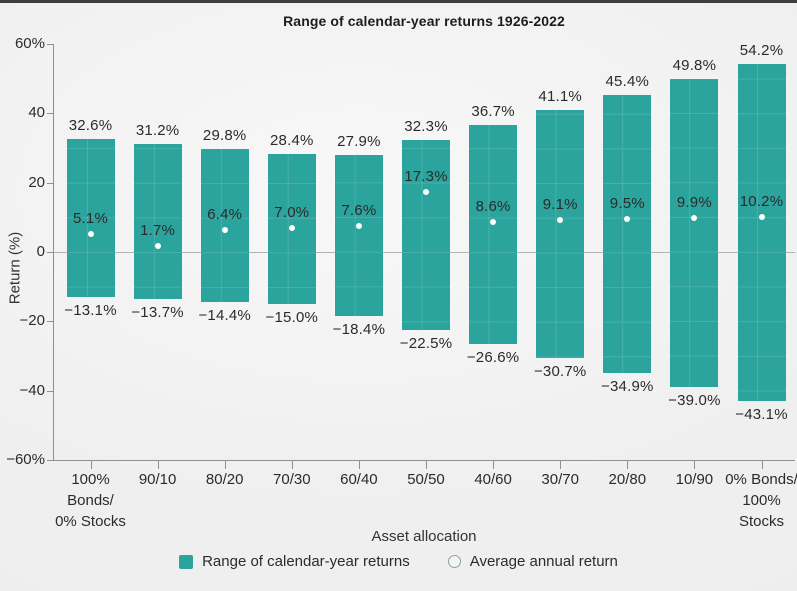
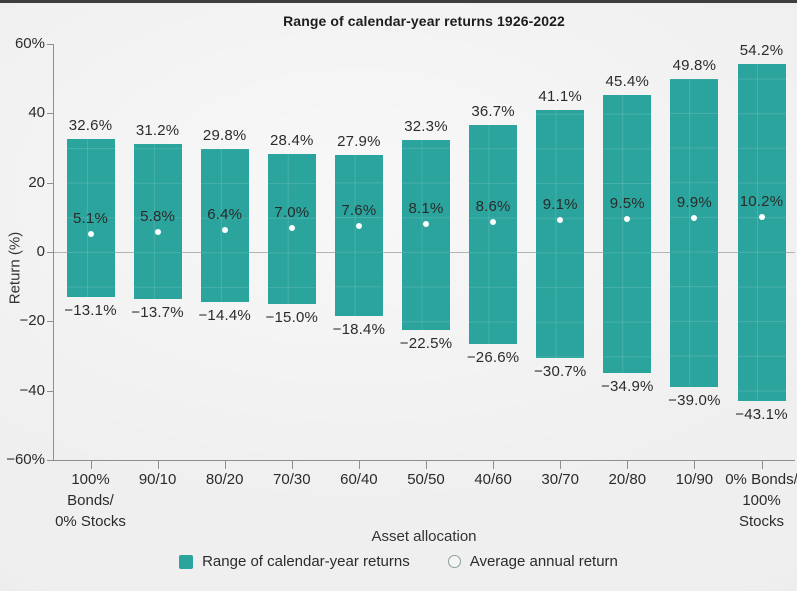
Average annual return/90/10: 1.7% -> 5.8%
Average annual return/50/50: 17.3% -> 8.1%
